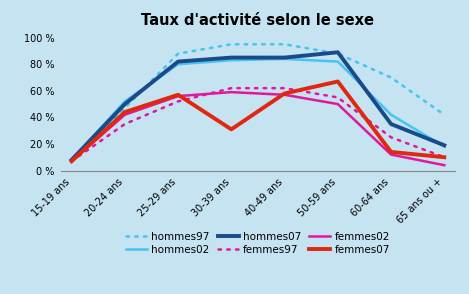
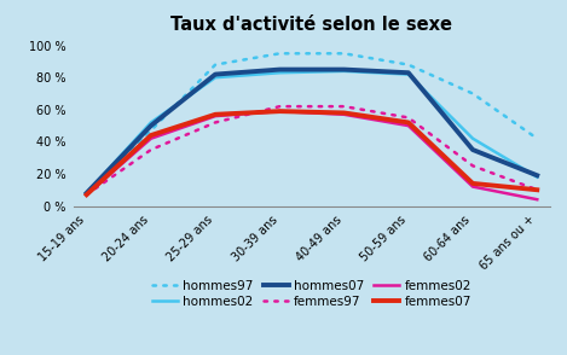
femmes07/30-39 ans: 31 % -> 59 %
hommes07/50-59 ans: 89 % -> 83 %
femmes07/50-59 ans: 67 % -> 52 %
